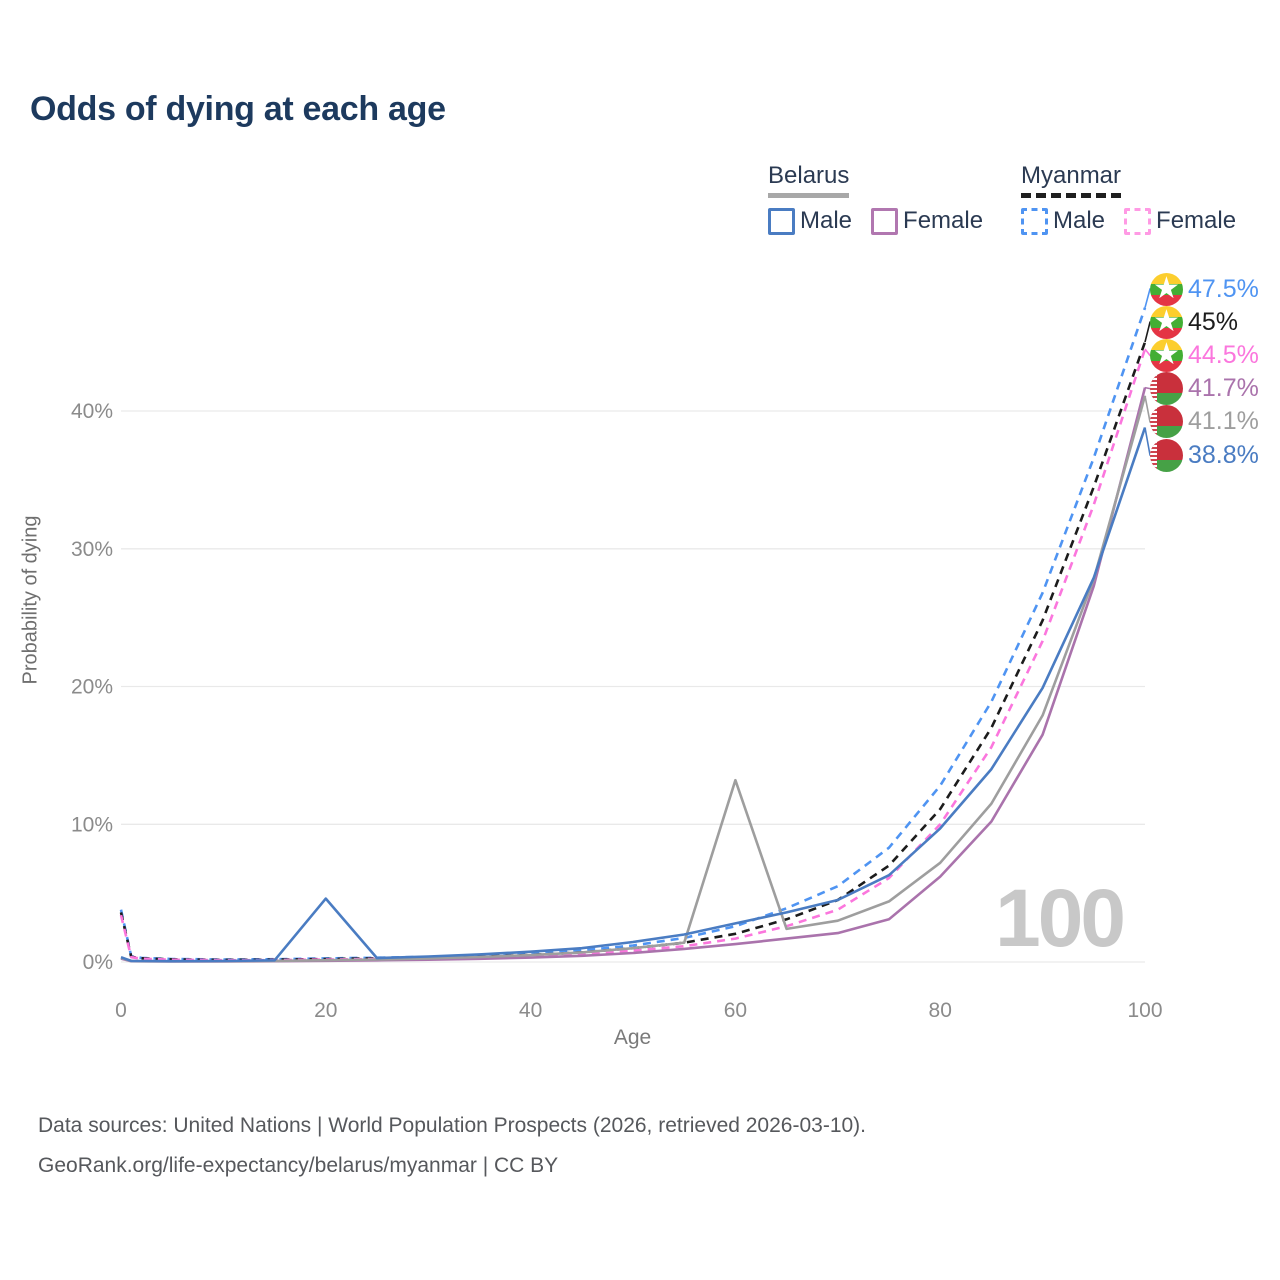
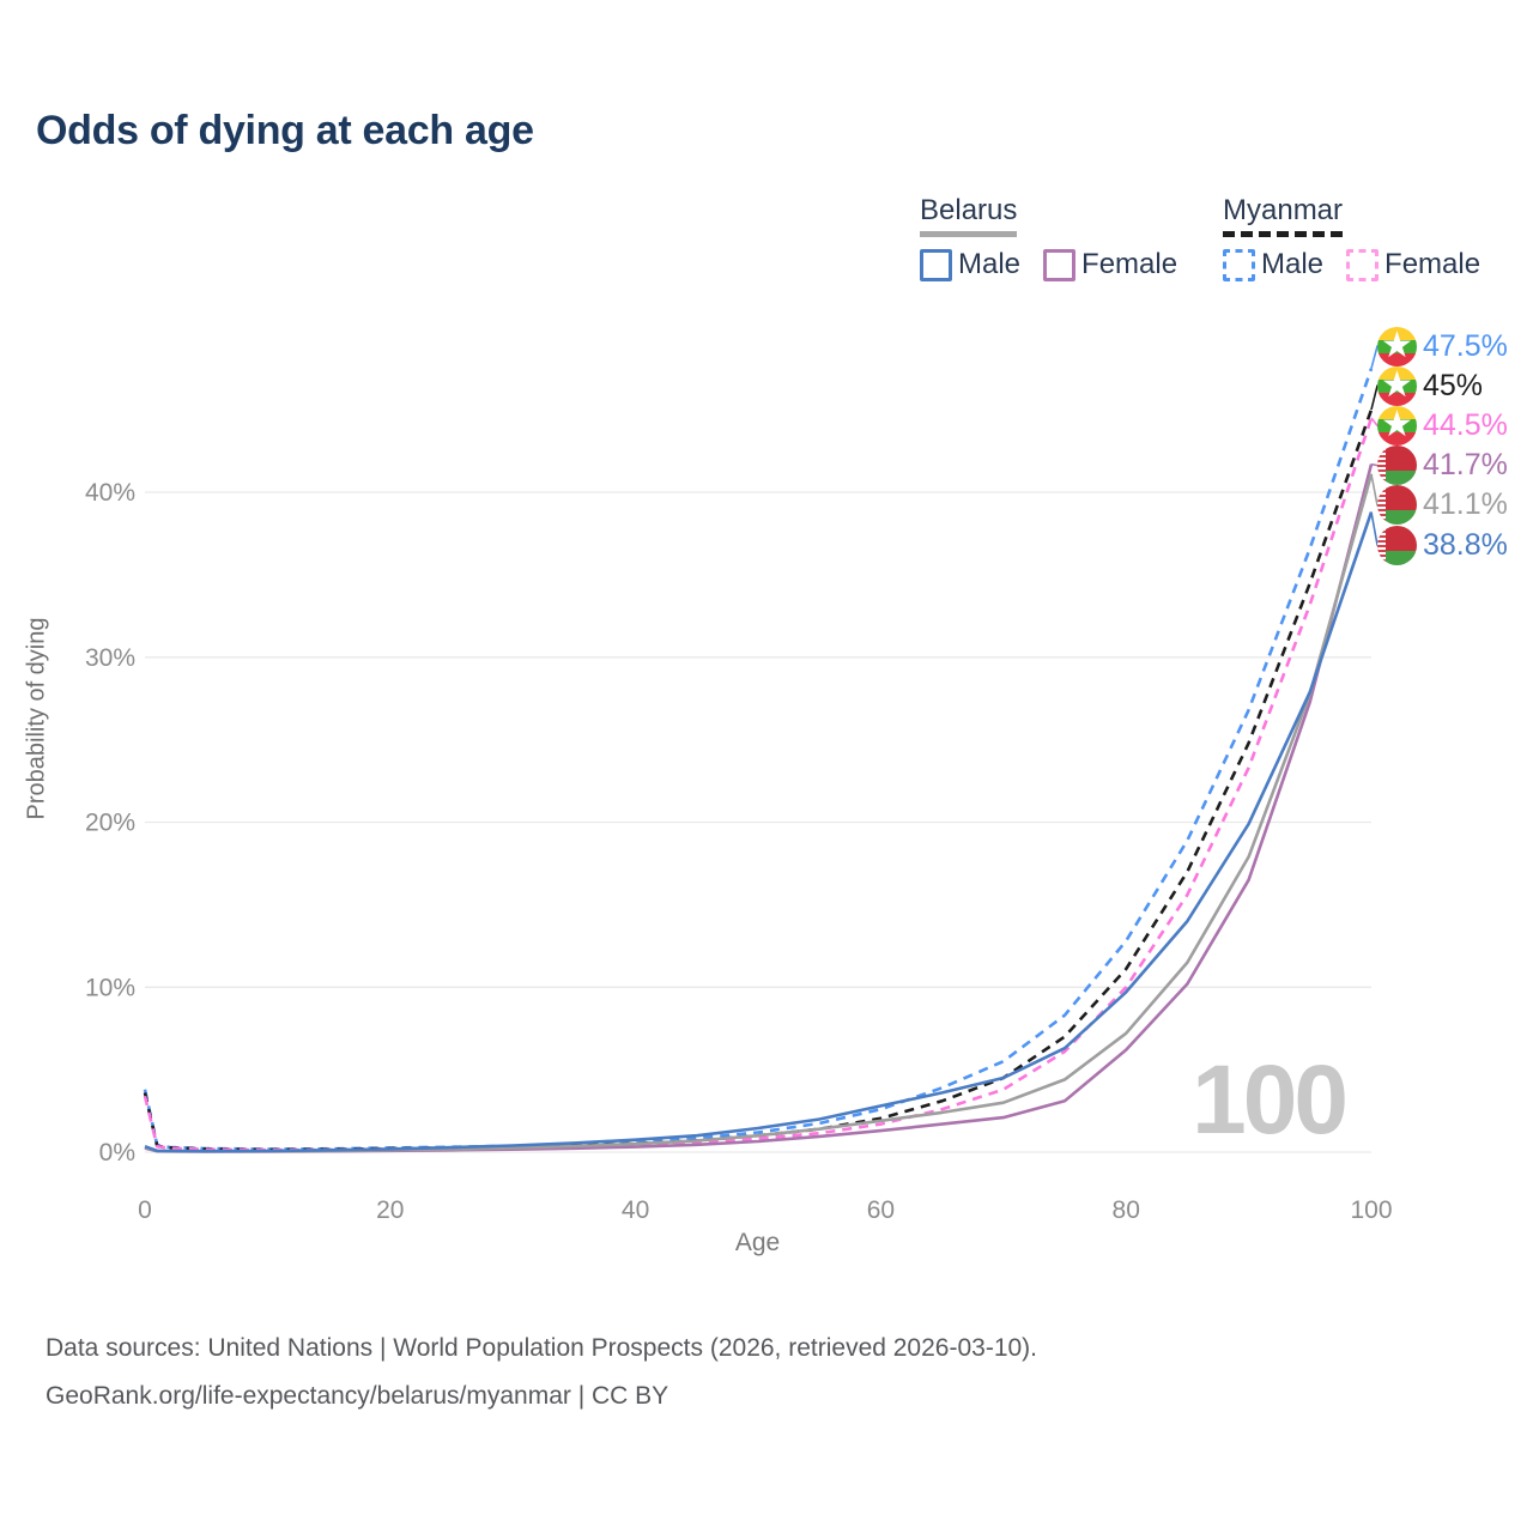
Belarus Male/20: 4.6% -> 0.2%
Belarus/60: 13.2% -> 1.9%
